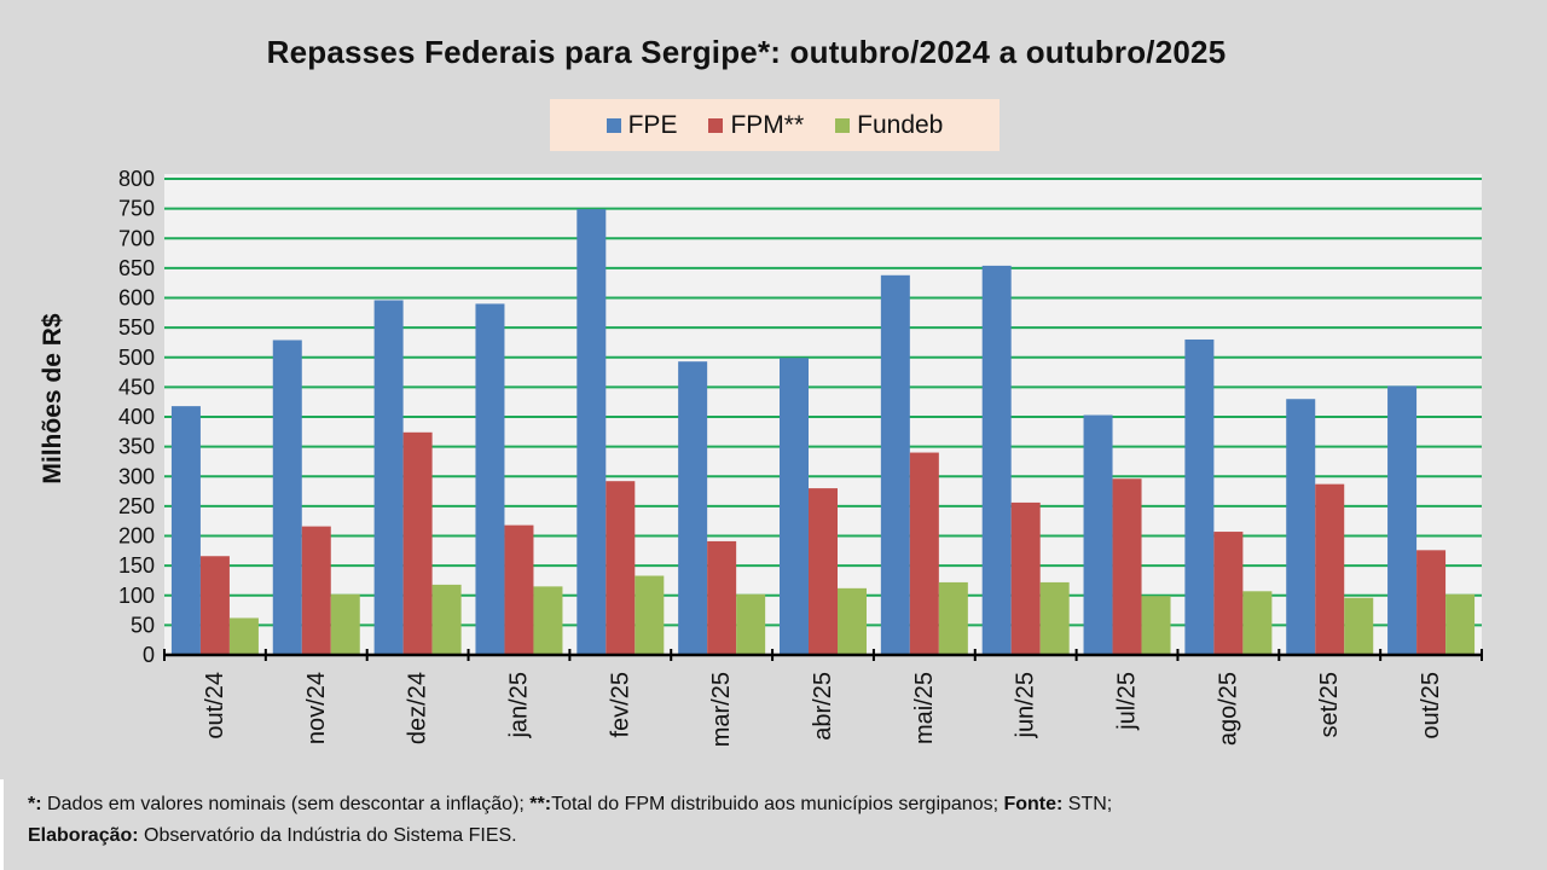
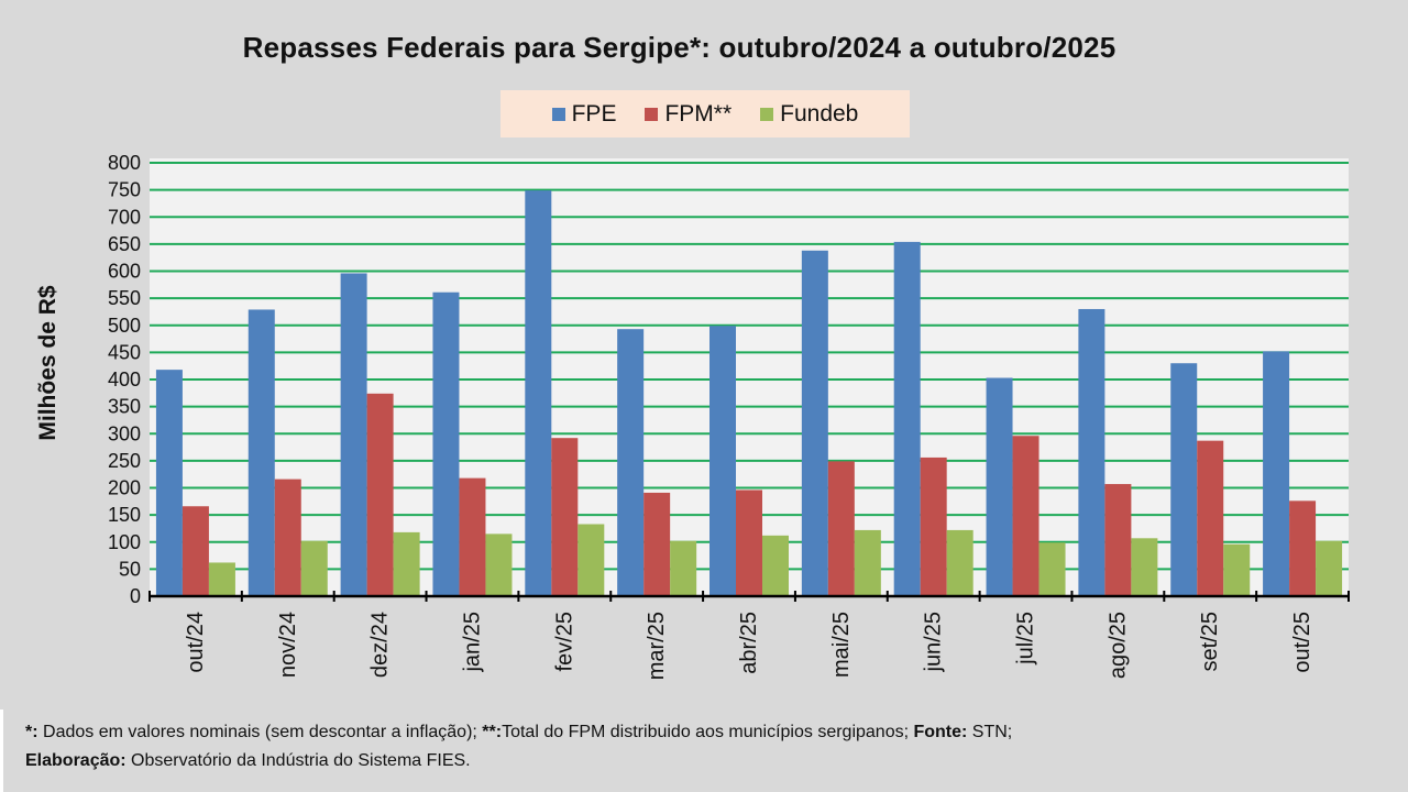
FPE/jan/25: 590 -> 560
FPM**/abr/25: 280 -> 200
FPM**/mai/25: 340 -> 250
